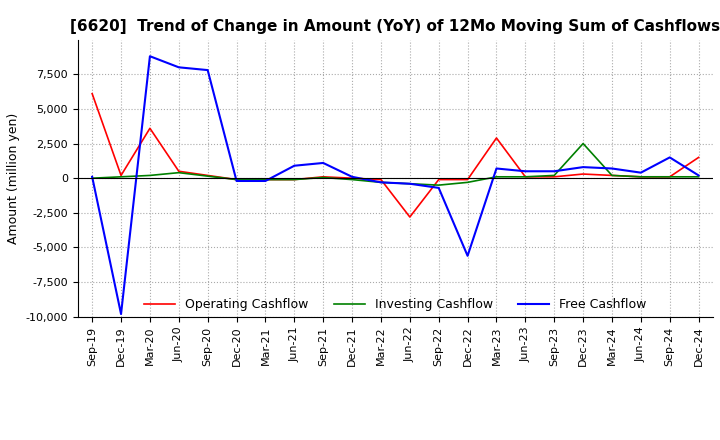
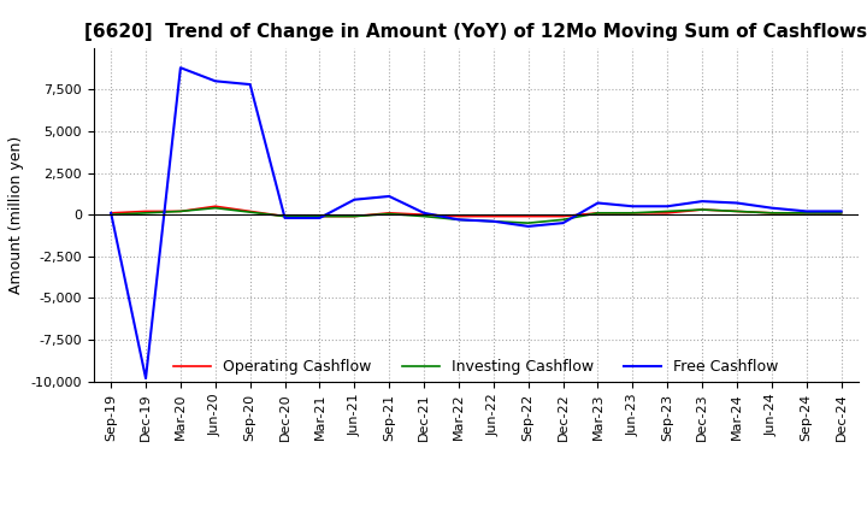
Operating Cashflow/Sep-19: 6,100 -> 100
Operating Cashflow/Mar-20: 3,600 -> 200
Operating Cashflow/Jun-22: -2,800 -> -100
Free Cashflow/Dec-22: -5,600 -> -500
Operating Cashflow/Mar-23: 2,900 -> 100
Investing Cashflow/Dec-23: 2,500 -> 300
Free Cashflow/Sep-24: 1,500 -> 200
Operating Cashflow/Dec-24: 1,500 -> 100
